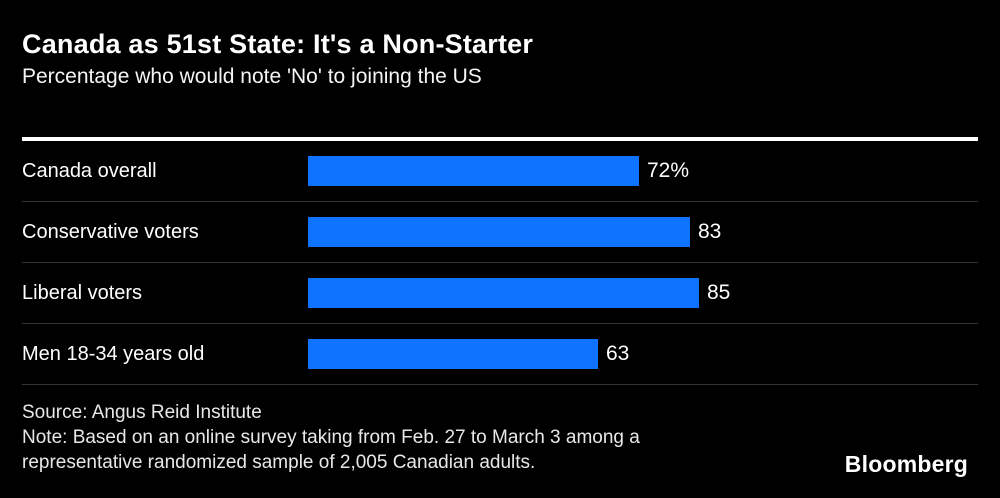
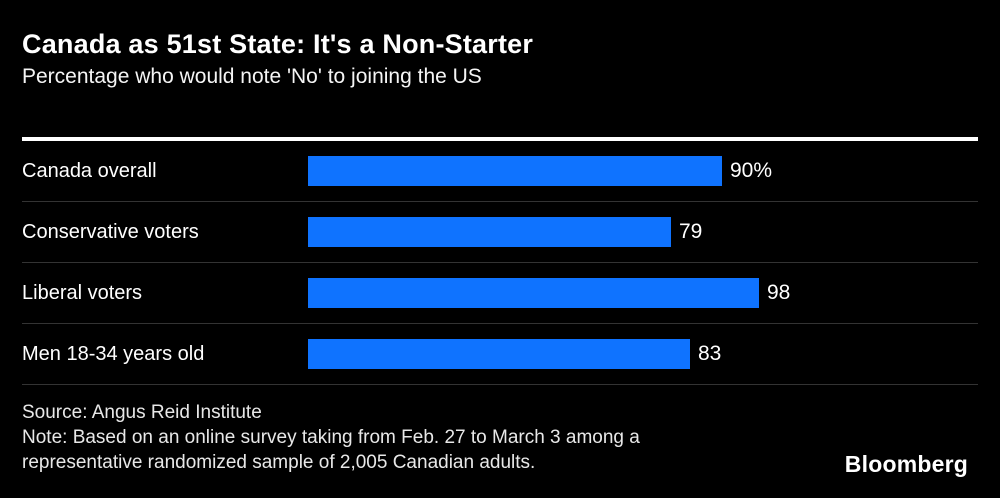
Canada overall: 72% -> 90%
Conservative voters: 83 -> 79
Liberal voters: 85 -> 98
Men 18-34 years old: 63 -> 83
